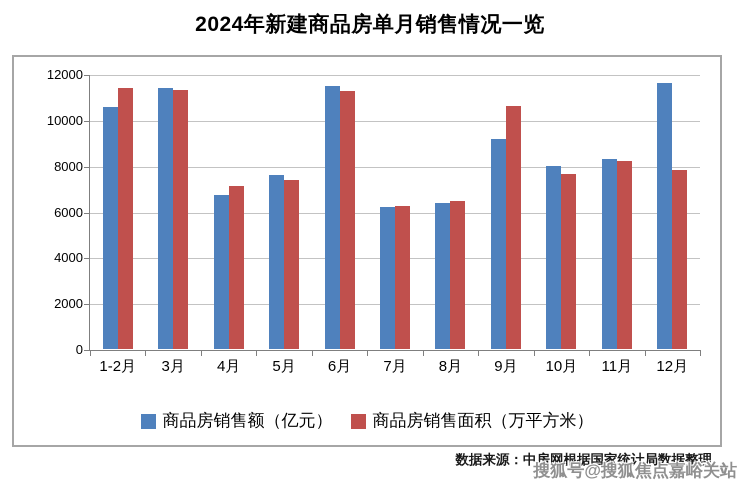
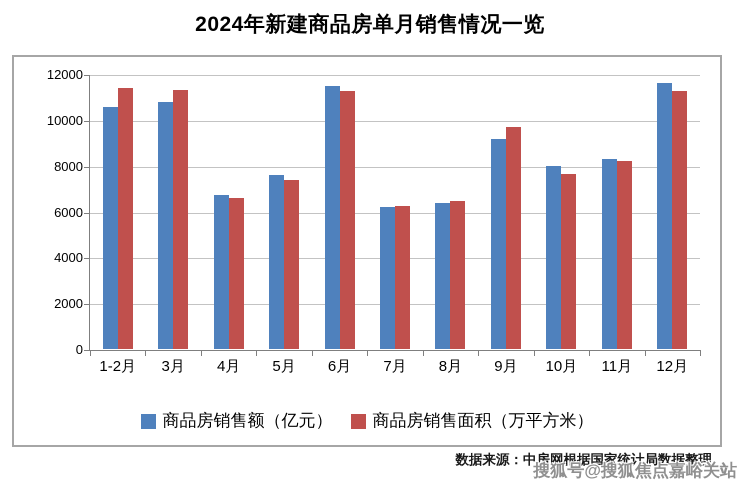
商品房销售额（亿元）/3月: 11400 -> 10800
商品房销售面积（万平方米）/4月: 7100 -> 6600
商品房销售面积（万平方米）/9月: 10600 -> 9700
商品房销售面积（万平方米）/12月: 7800 -> 11300
